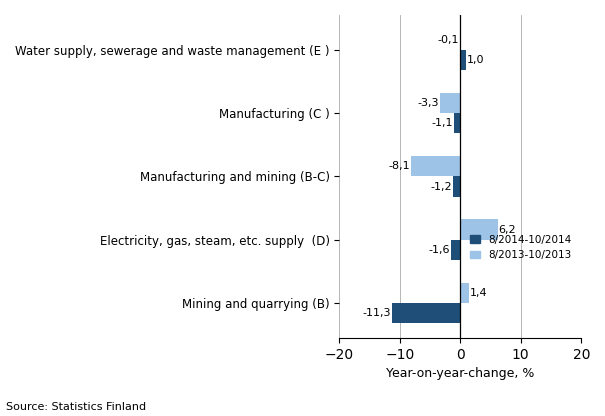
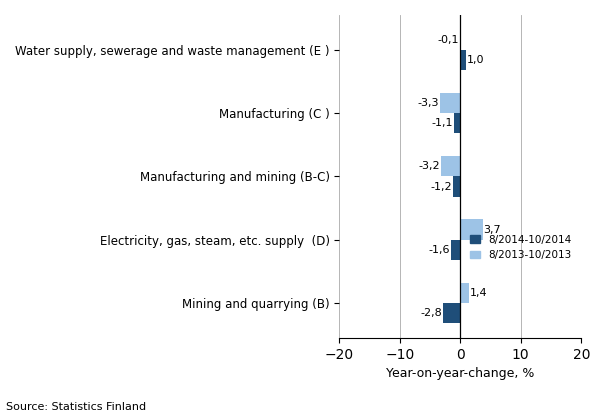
8/2013-10/2013/Manufacturing and mining (B-C): -8,1 -> -3,2
8/2013-10/2013/Electricity, gas, steam, etc. supply (D): 6,2 -> 3,7
8/2014-10/2014/Mining and quarrying (B): -11,3 -> -2,8
